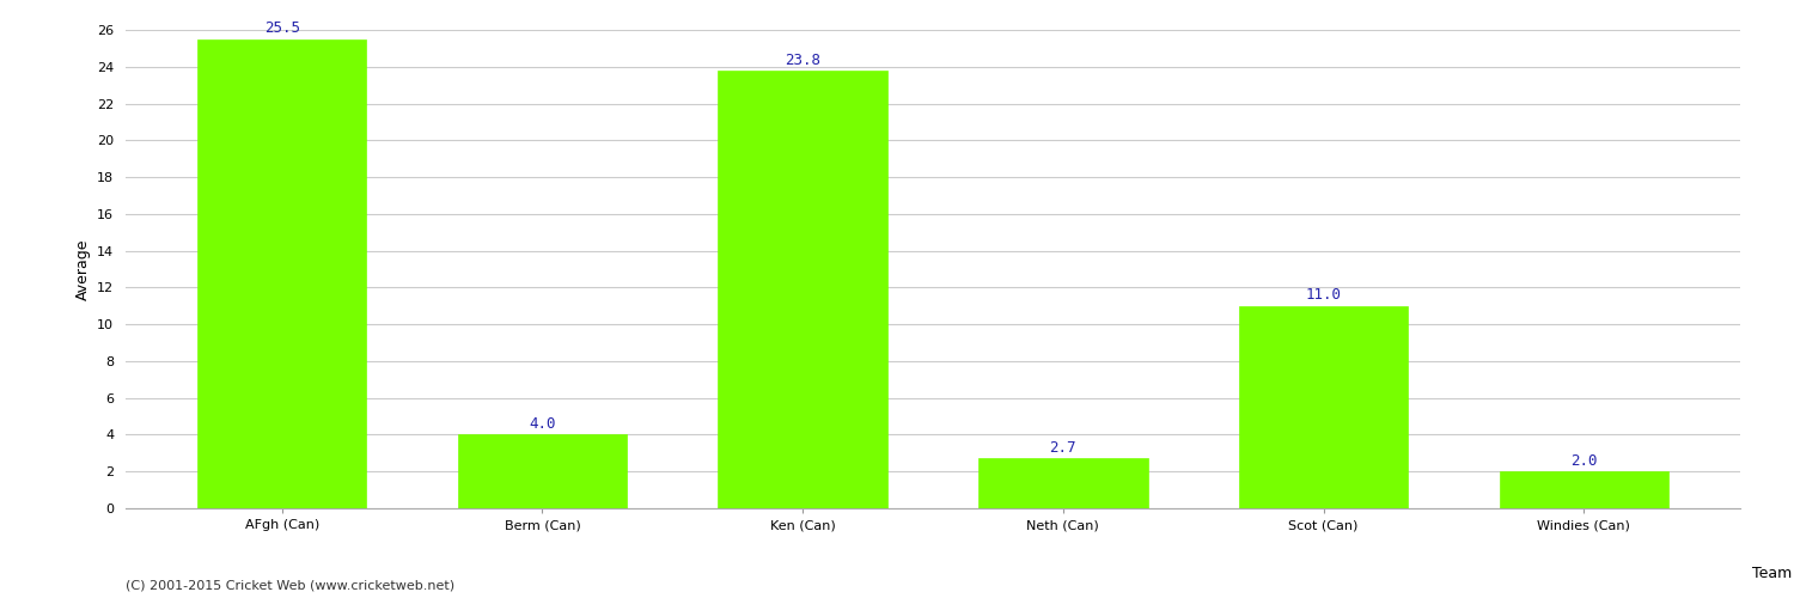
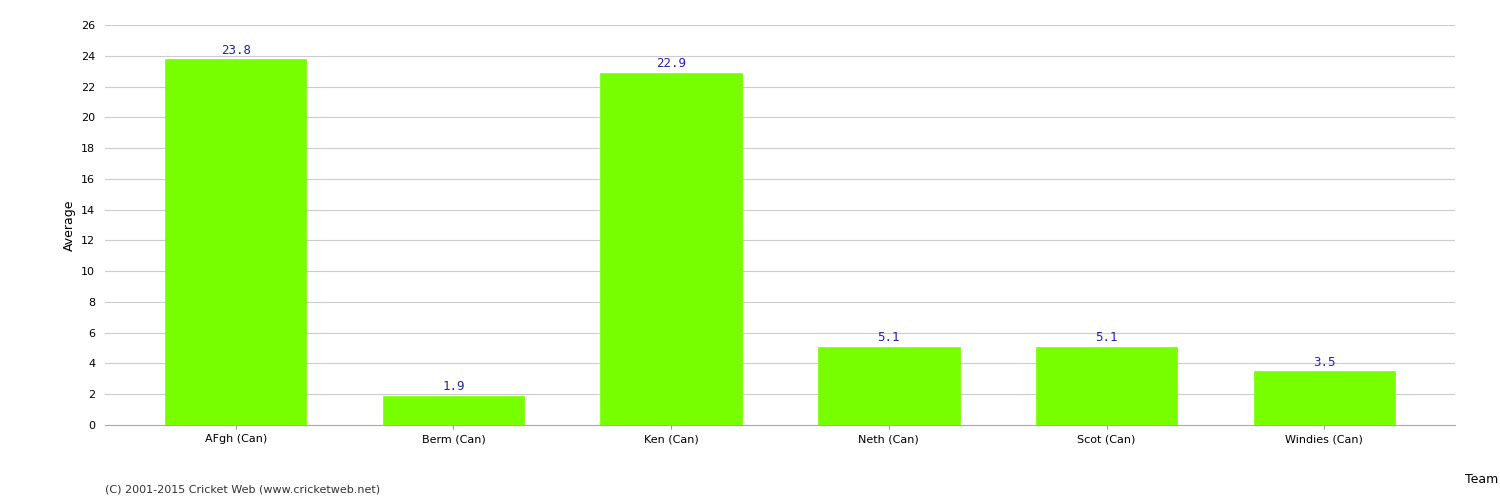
AFgh (Can): 25.5 -> 23.8
Berm (Can): 4.0 -> 1.9
Ken (Can): 23.8 -> 22.9
Neth (Can): 2.7 -> 5.1
Scot (Can): 11.0 -> 5.1
Windies (Can): 2.0 -> 3.5
